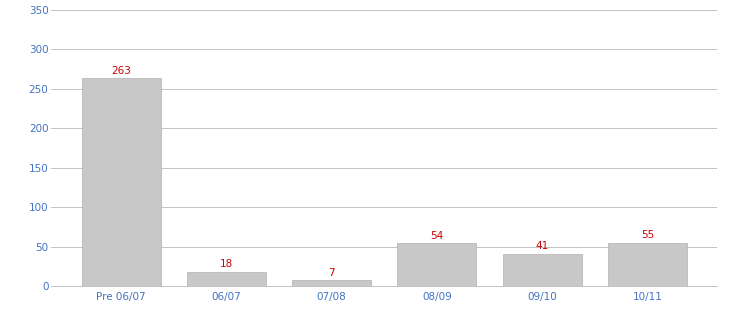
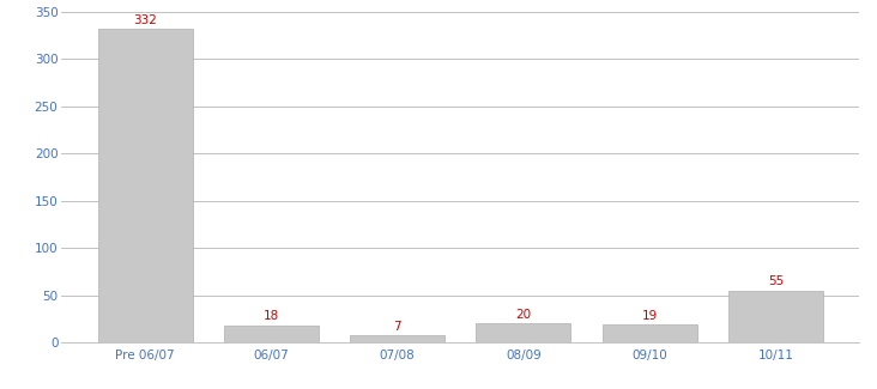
Pre 06/07: 263 -> 332
08/09: 54 -> 20
09/10: 41 -> 19
